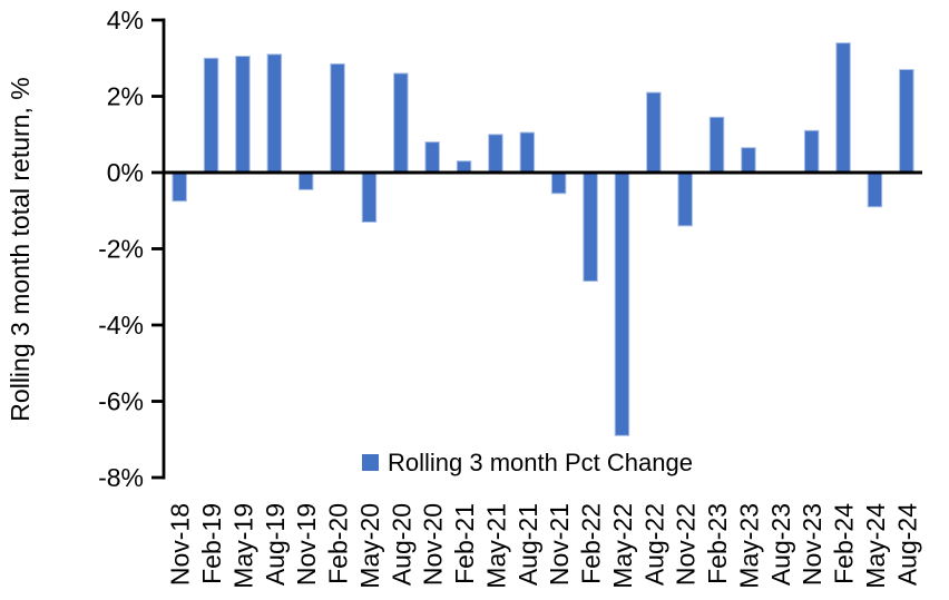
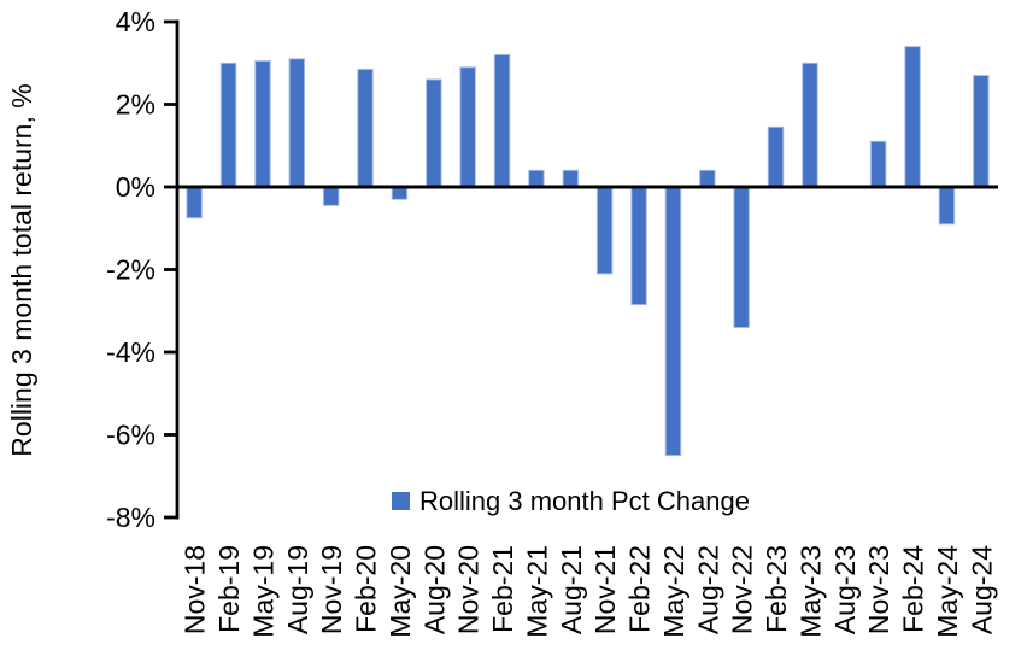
May-20: -1.3% -> -0.3%
Nov-20: 0.8% -> 2.9%
Feb-21: 0.3% -> 3.2%
May-21: 1.0% -> 0.4%
Aug-21: 1.1% -> 0.4%
Nov-21: -0.6% -> -2.1%
May-22: -6.9% -> -6.5%
Aug-22: 2.1% -> 0.4%
Nov-22: -1.4% -> -3.4%
May-23: 0.7% -> 3.0%
